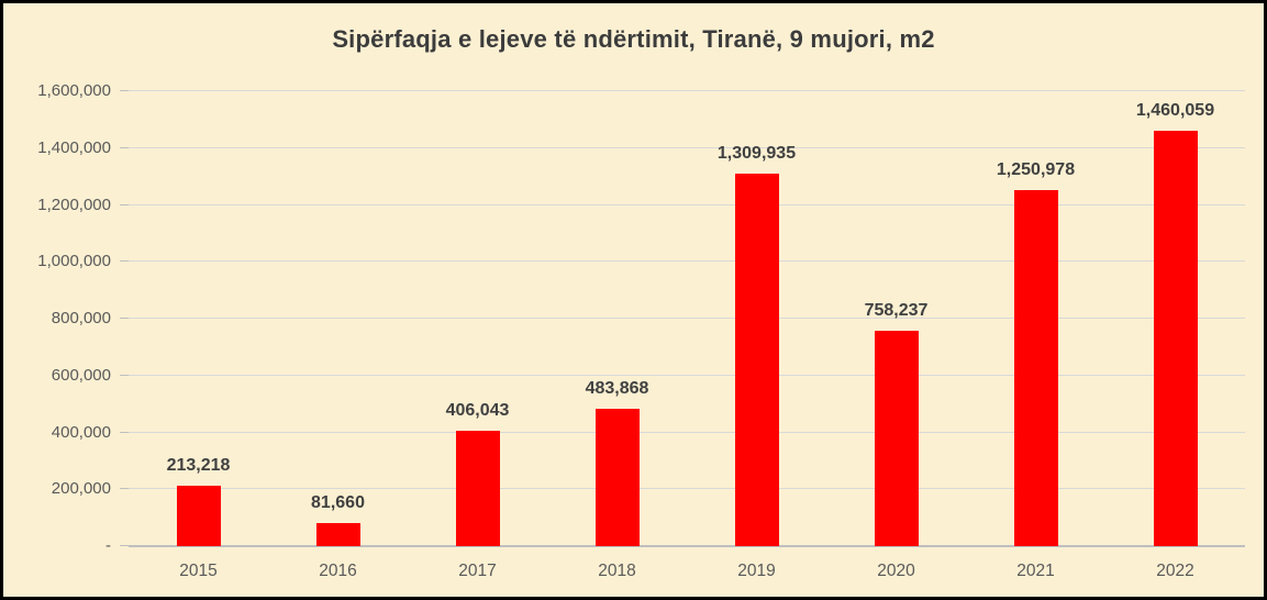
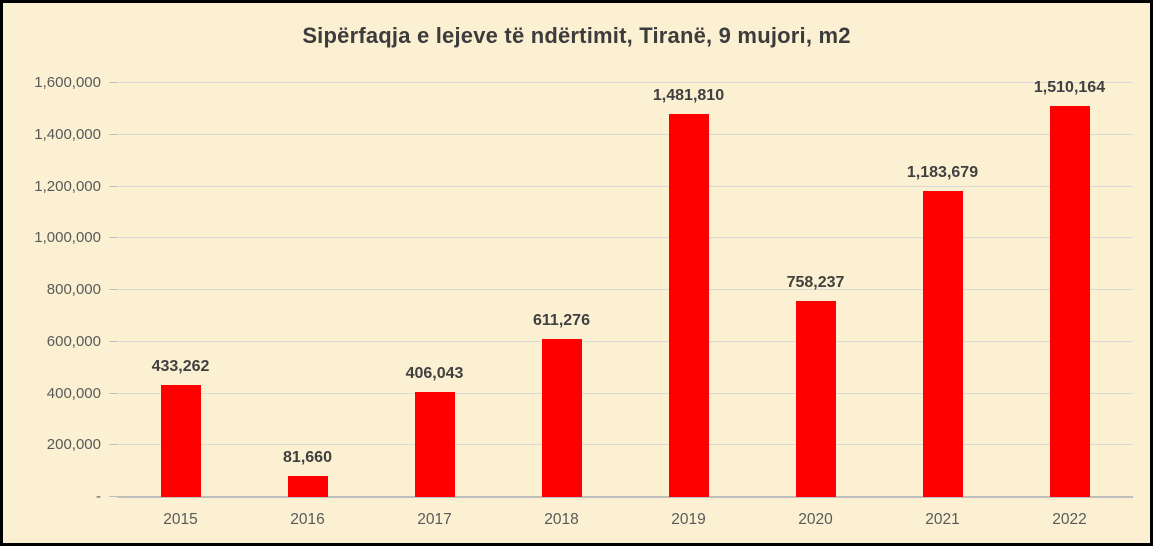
2015: 213,218 -> 433,262
2018: 483,868 -> 611,276
2019: 1,309,935 -> 1,481,810
2021: 1,250,978 -> 1,183,679
2022: 1,460,059 -> 1,510,164
